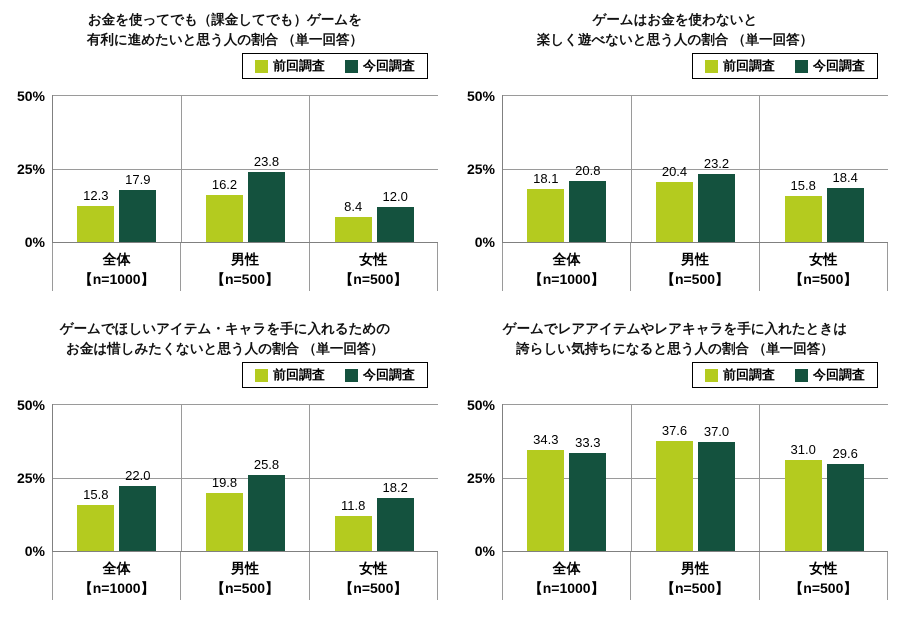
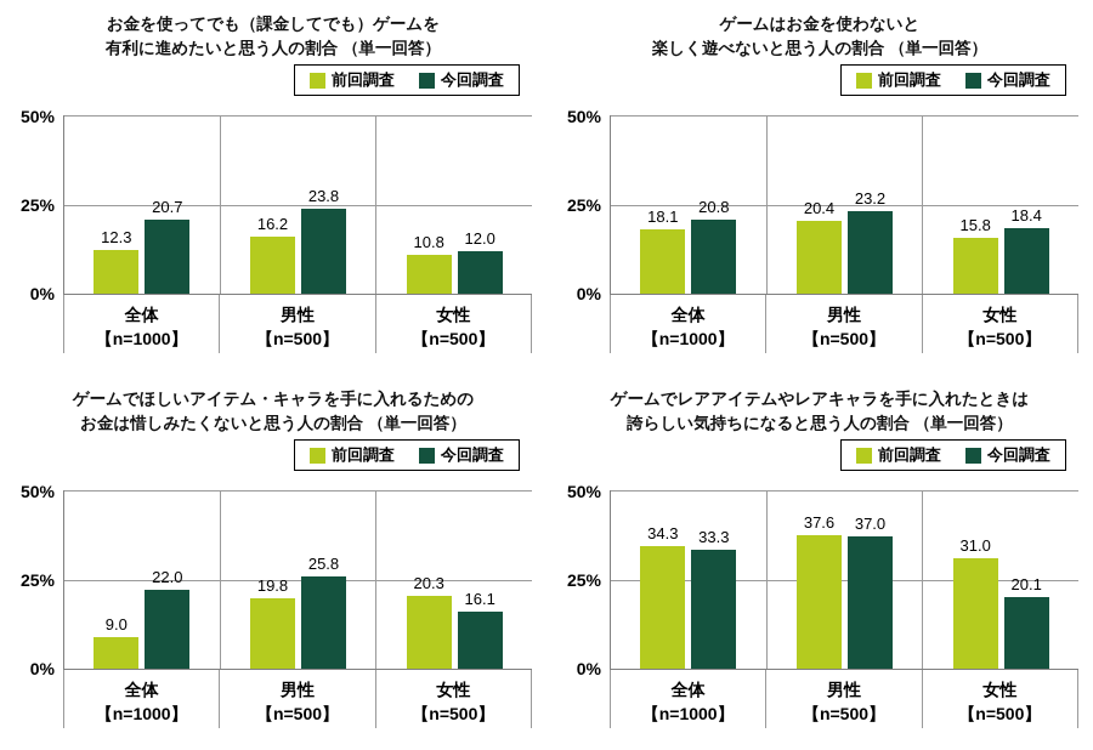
お金を使ってでも（課金してでも）ゲームを有利に進めたいと思う人の割合 （単一回答）/今回調査/全体: 17.9 -> 20.7
お金を使ってでも（課金してでも）ゲームを有利に進めたいと思う人の割合 （単一回答）/前回調査/女性: 8.4 -> 10.8
ゲームでほしいアイテム・キャラを手に入れるためのお金は惜しみたくないと思う人の割合 （単一回答）/前回調査/全体: 15.8 -> 9.0
ゲームでほしいアイテム・キャラを手に入れるためのお金は惜しみたくないと思う人の割合 （単一回答）/前回調査/女性: 11.8 -> 20.3
ゲームでほしいアイテム・キャラを手に入れるためのお金は惜しみたくないと思う人の割合 （単一回答）/今回調査/女性: 18.2 -> 16.1
ゲームでレアアイテムやレアキャラを手に入れたときは誇らしい気持ちになると思う人の割合 （単一回答）/今回調査/女性: 29.6 -> 20.1
